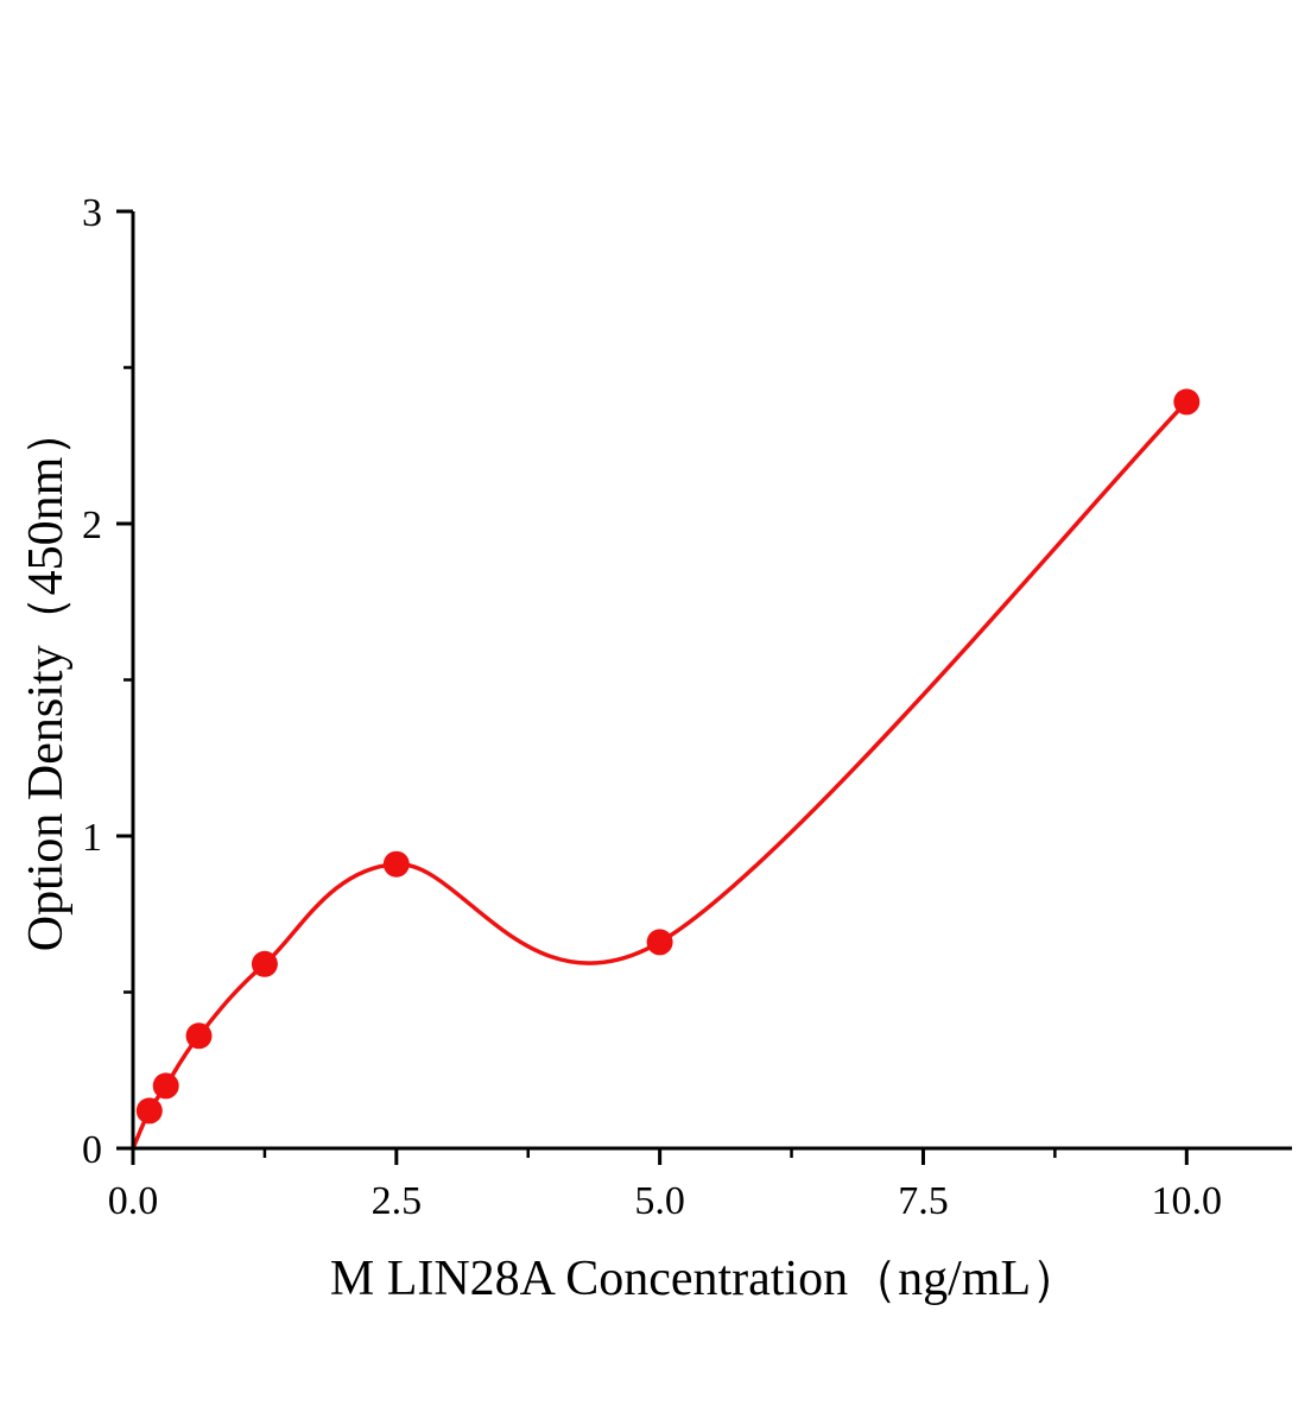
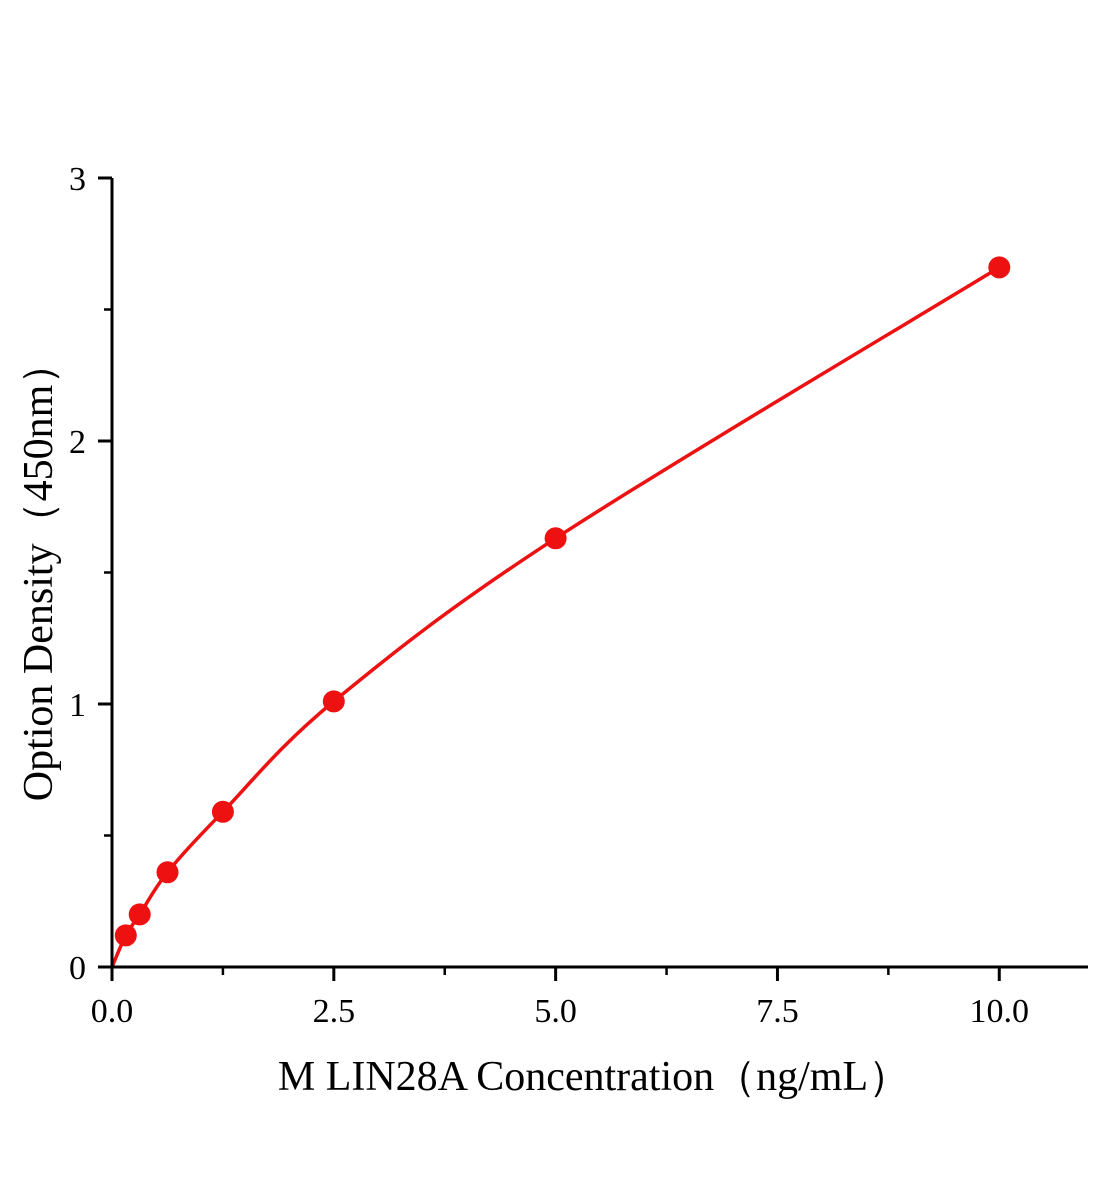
2.5: 0.91 -> 1.01
5.0: 0.66 -> 1.63
10.0: 2.39 -> 2.66
